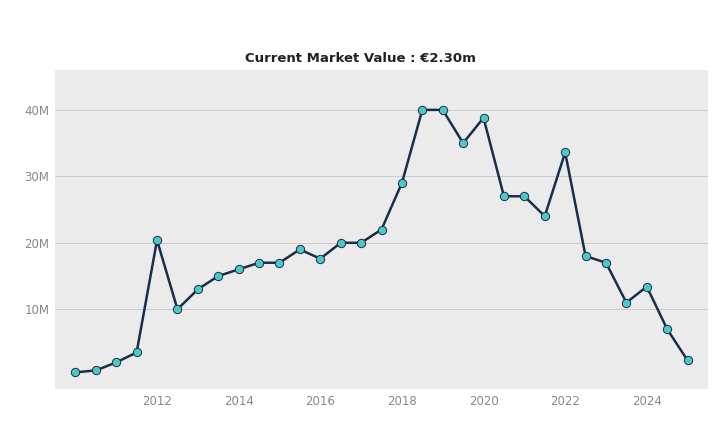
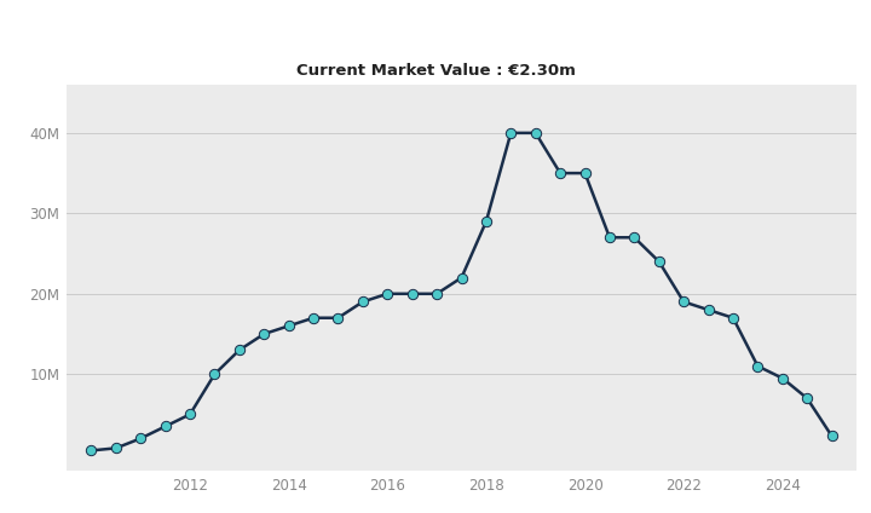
2012: 20.4M -> 5.0M
2016: 17.6M -> 20.0M
2020: 38.8M -> 35.0M
2022: 33.6M -> 19.0M
2024: 13.4M -> 9.5M
